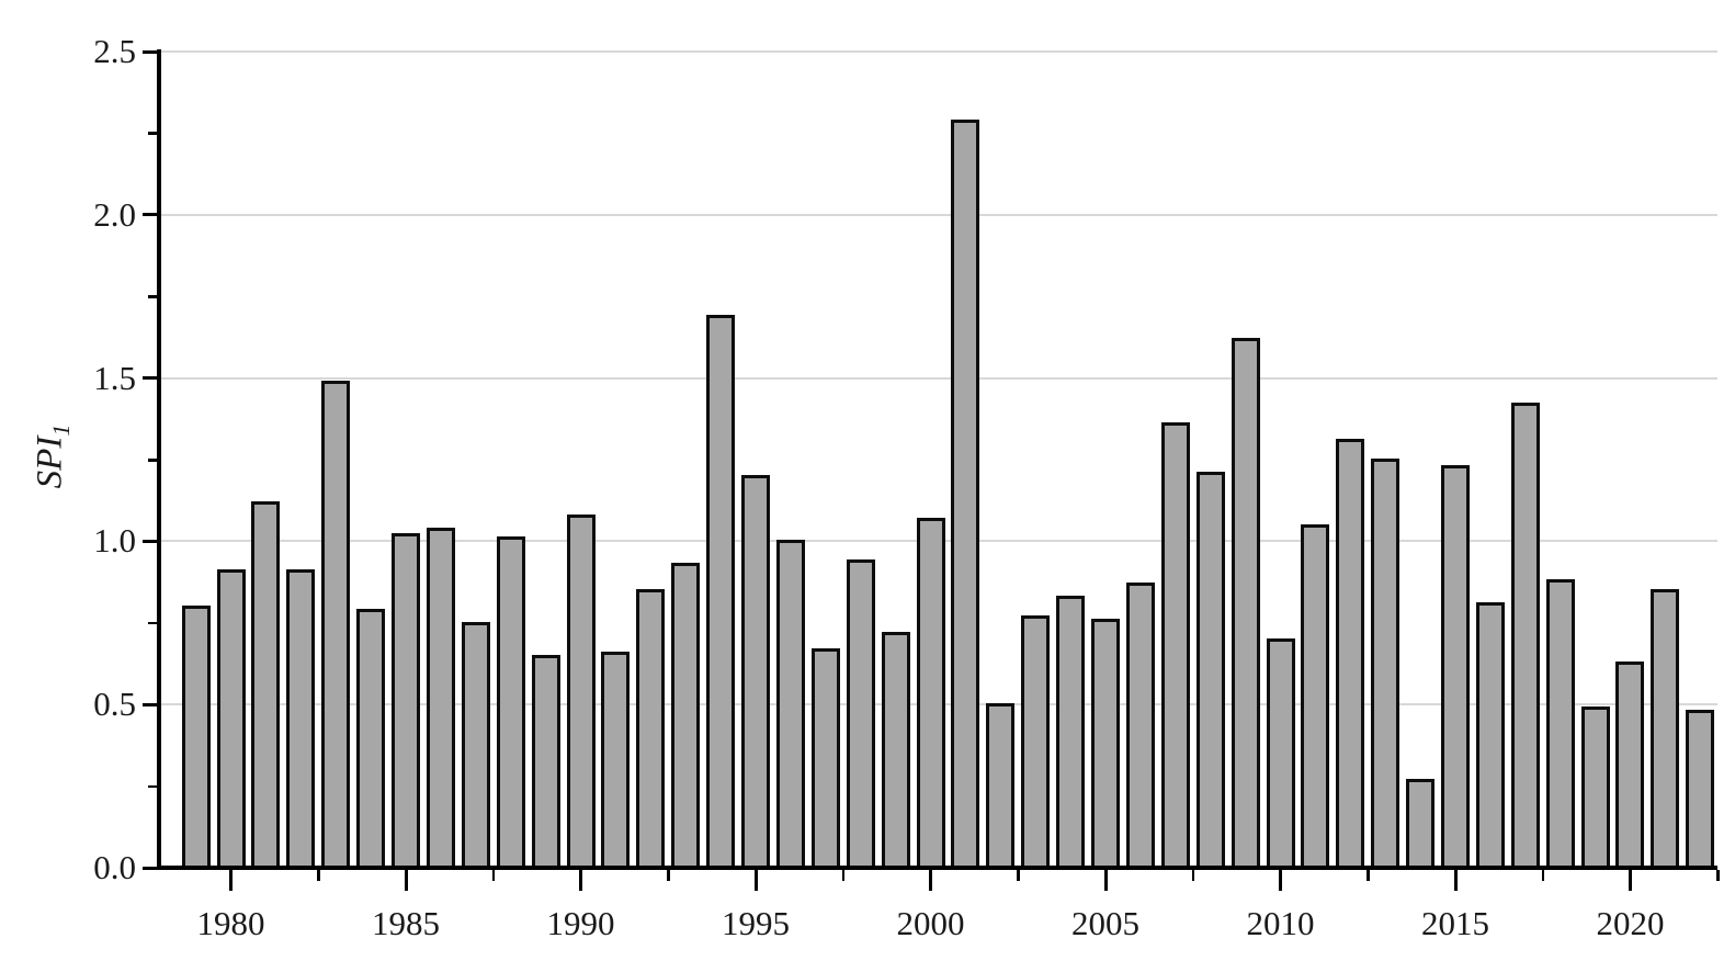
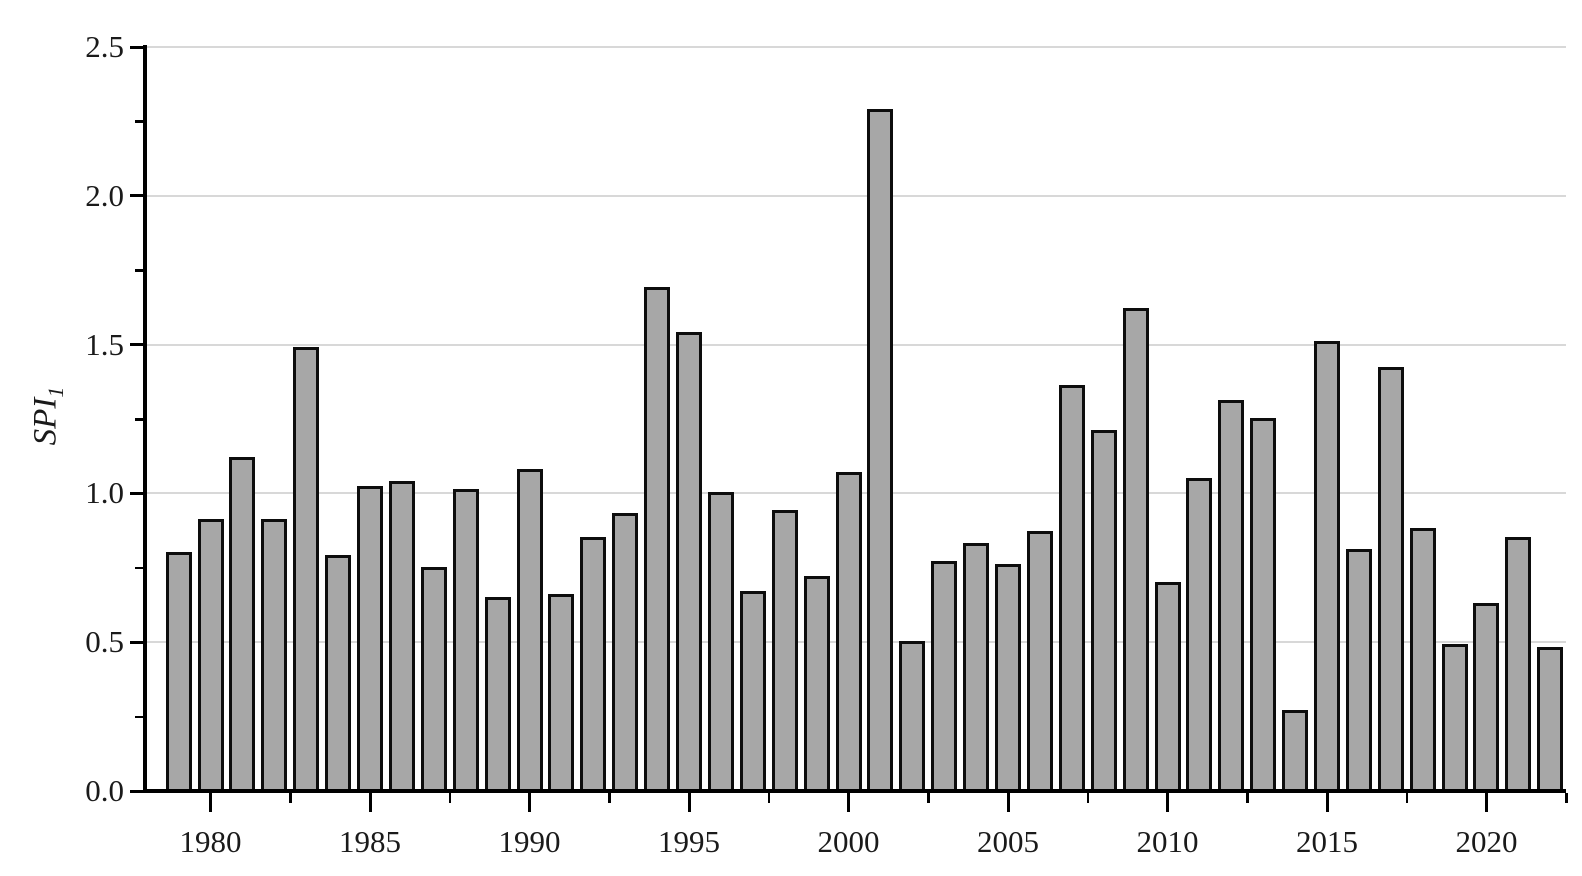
1995: 1.21 -> 1.55
2015: 1.24 -> 1.52
